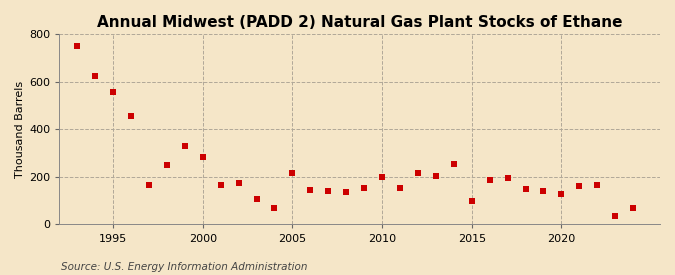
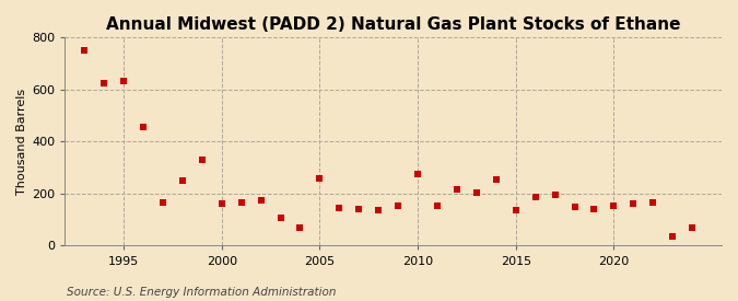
1995: 555 -> 630
2000: 285 -> 160
2005: 215 -> 260
2010: 200 -> 275
2015: 100 -> 135
2020: 130 -> 155
